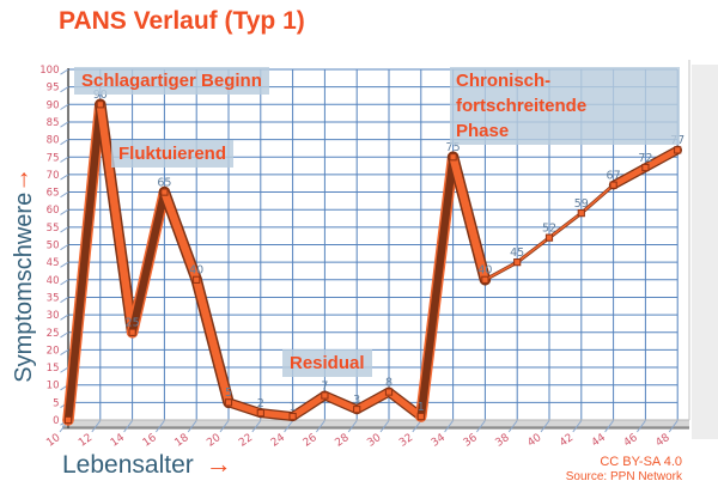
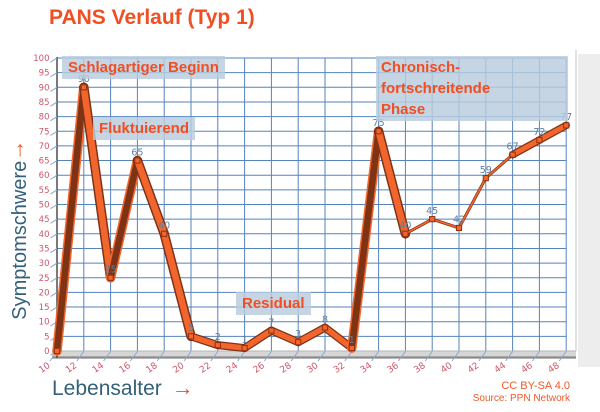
40: 52 -> 42
